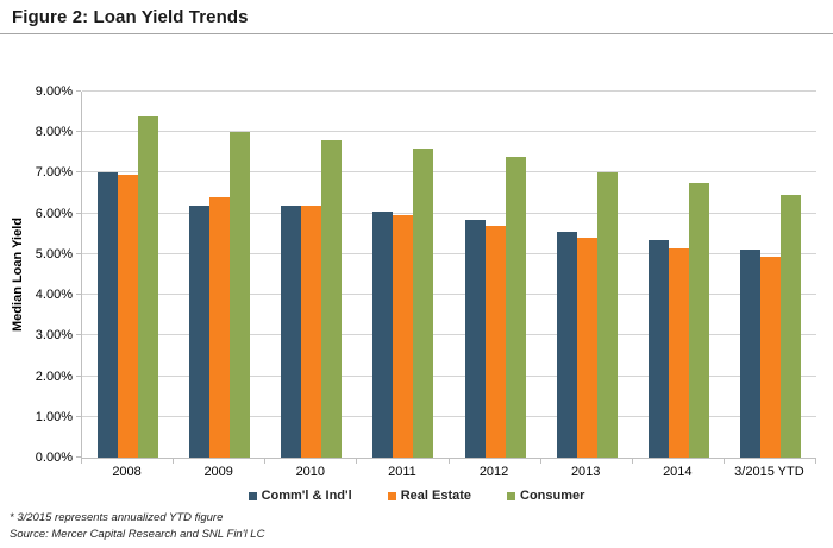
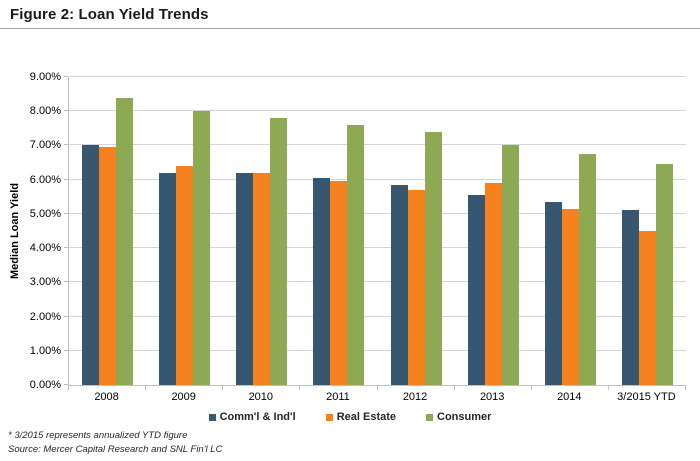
Real Estate/2013: 5.4% -> 5.9%
Real Estate/3/2015 YTD: 5.0% -> 4.5%
